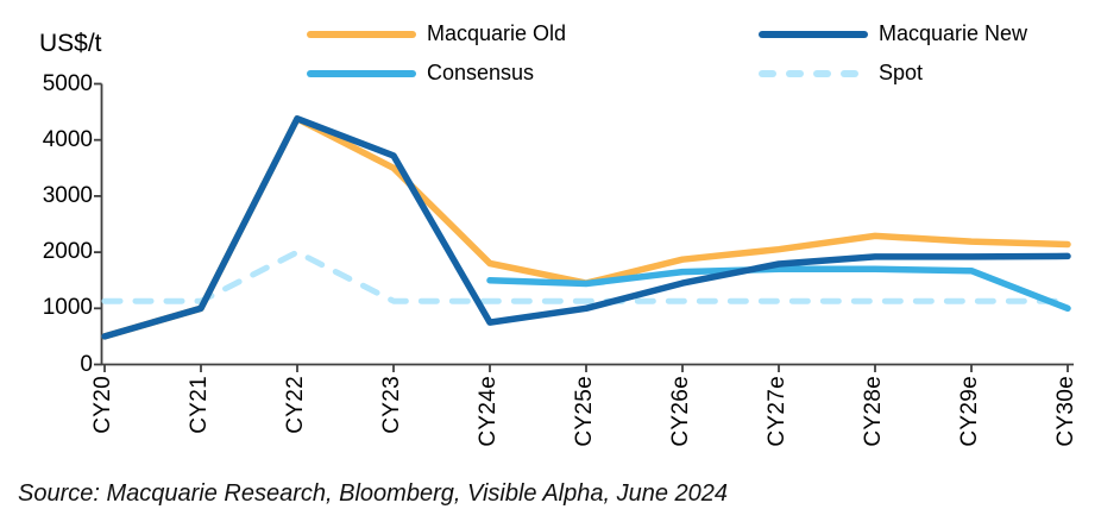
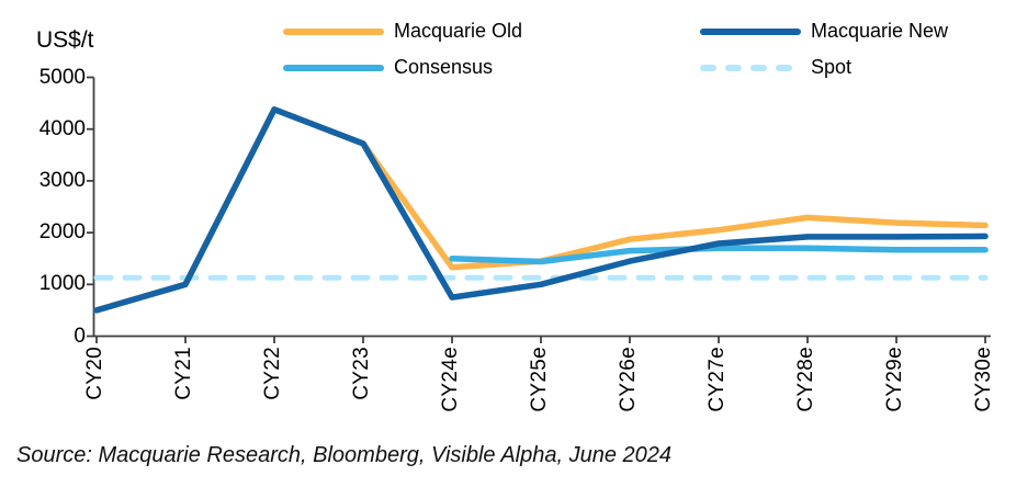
Spot/CY22: 2000 -> 1100
Macquarie Old/CY23: 3500 -> 3700
Macquarie Old/CY24e: 1800 -> 1300
Consensus/CY30e: 1000 -> 1700
